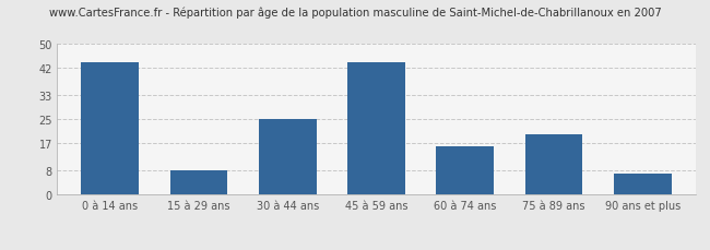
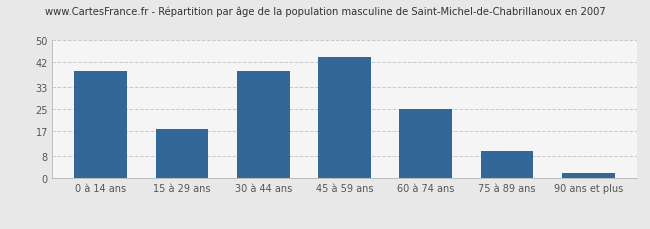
0 à 14 ans: 44 -> 39
15 à 29 ans: 8 -> 18
30 à 44 ans: 25 -> 39
60 à 74 ans: 16 -> 25
75 à 89 ans: 20 -> 10
90 ans et plus: 7 -> 2
